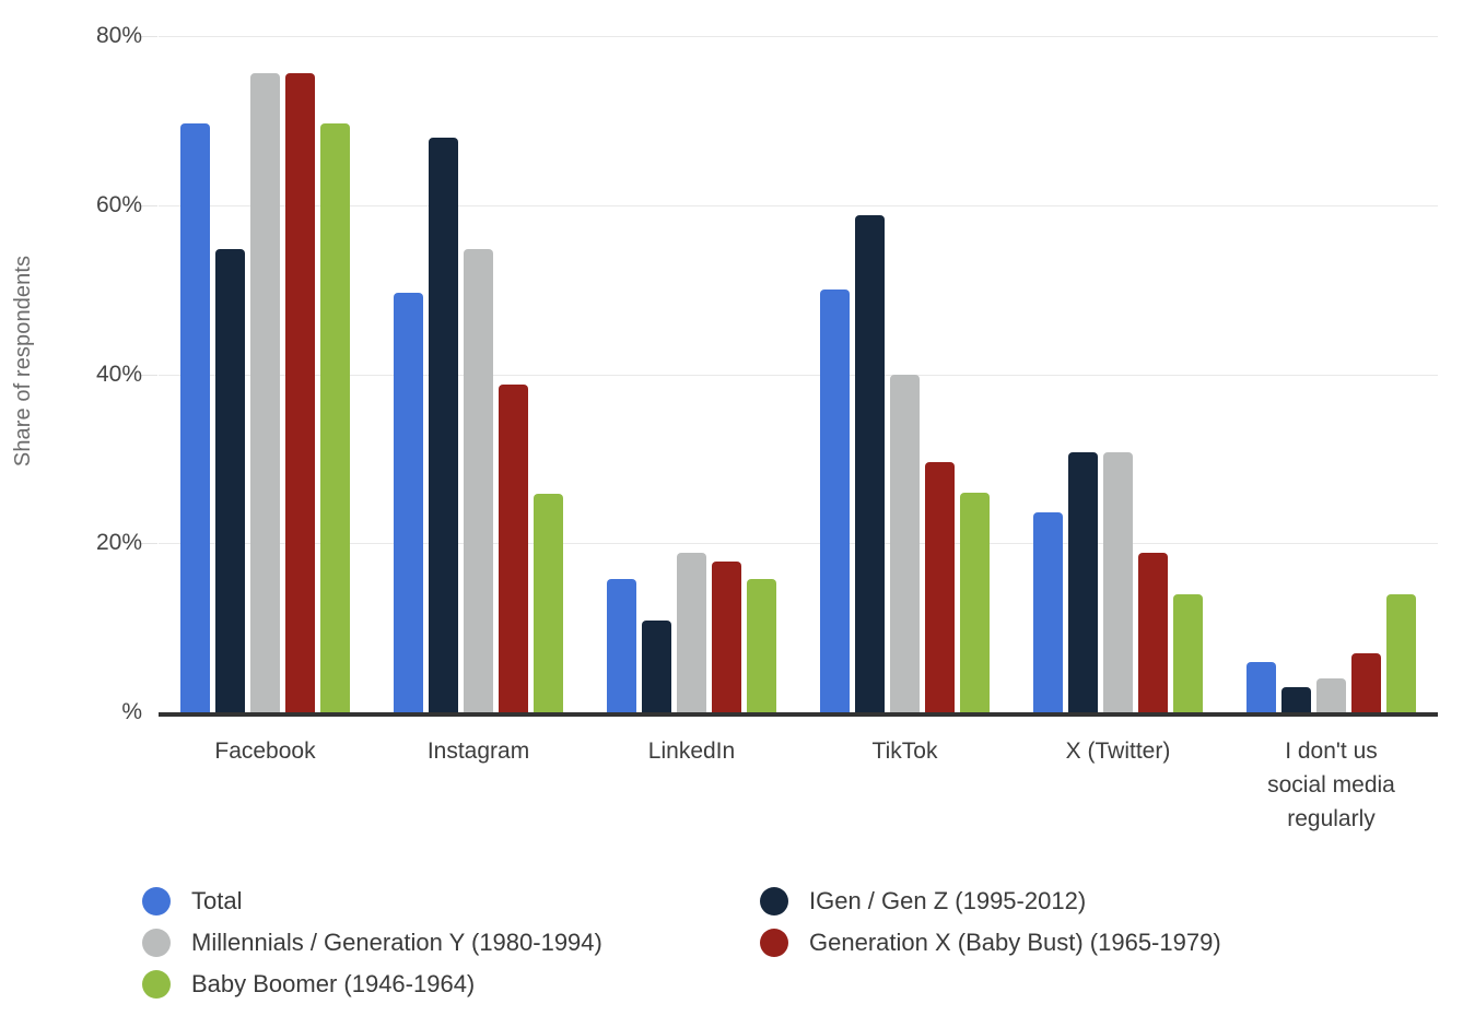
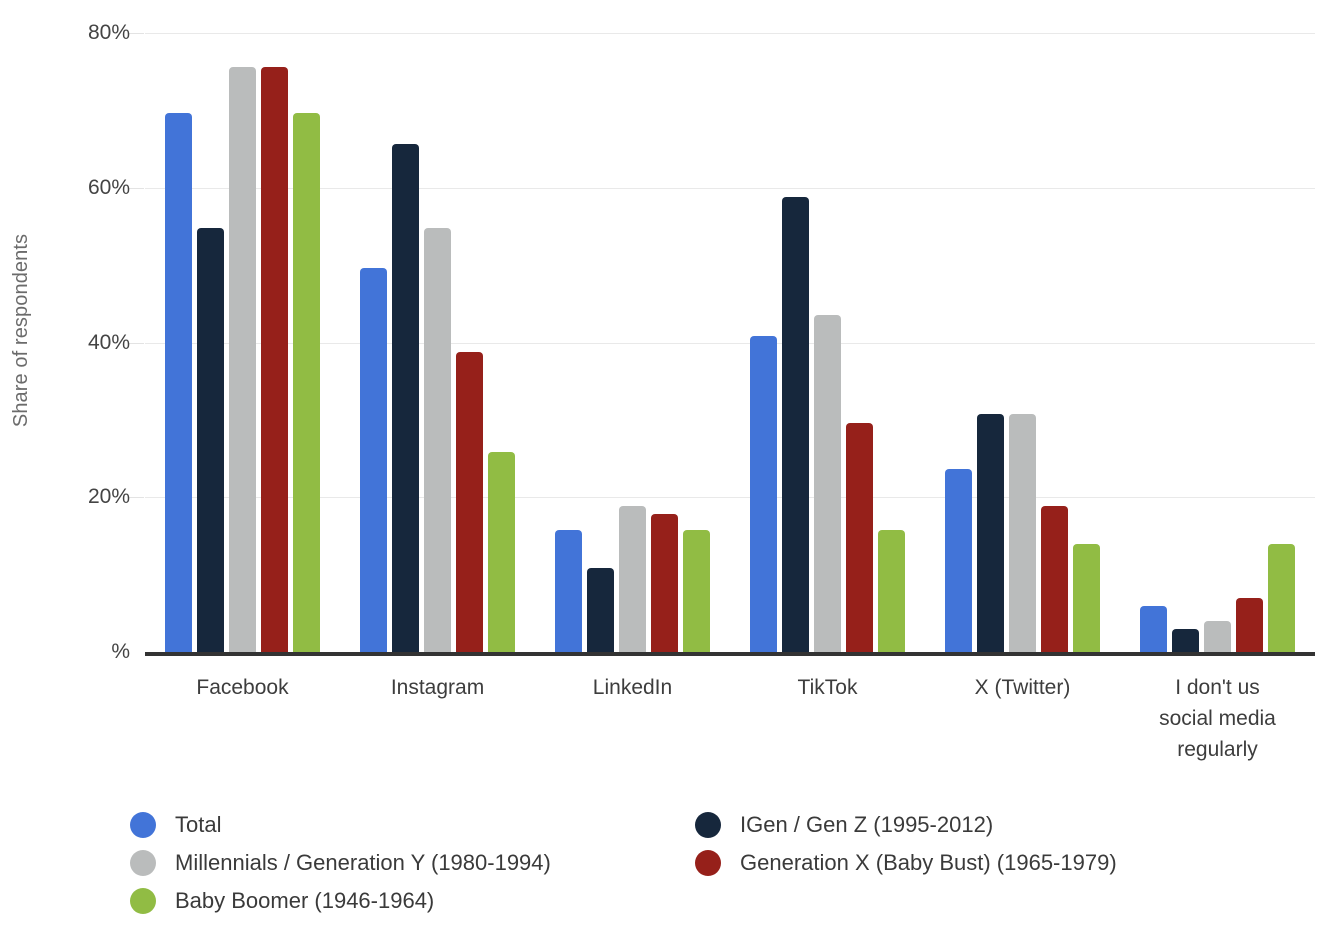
IGen / Gen Z (1995-2012)/Instagram: 68% -> 66%
Total/TikTok: 50% -> 41%
Millennials / Generation Y (1980-1994)/TikTok: 40% -> 44%
Baby Boomer (1946-1964)/TikTok: 26% -> 16%
